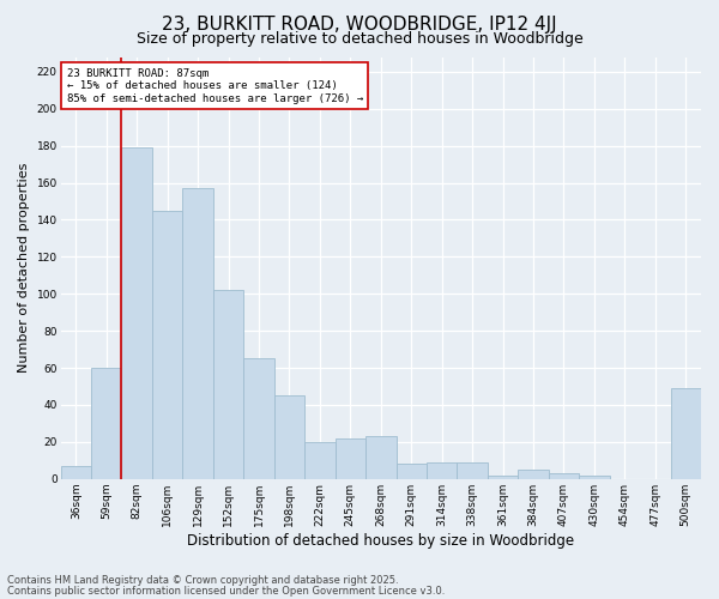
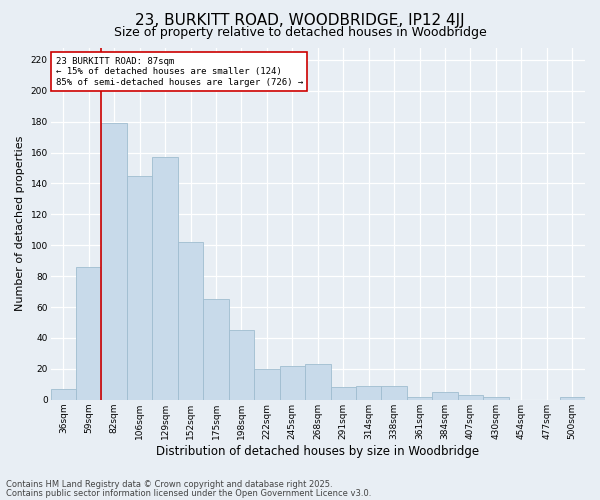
59sqm: 60 -> 86
500sqm: 49 -> 2
